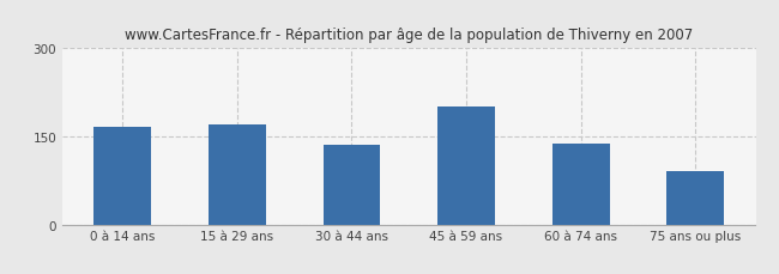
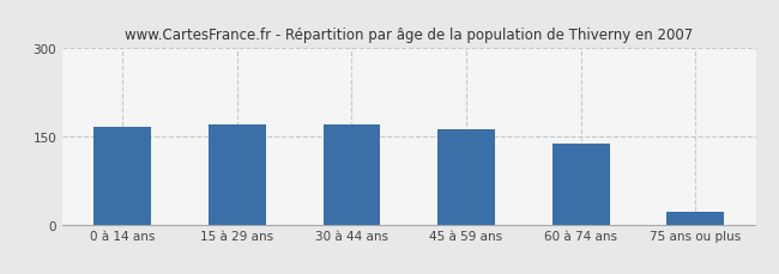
30 à 44 ans: 135 -> 170
45 à 59 ans: 200 -> 163
75 ans ou plus: 90 -> 22
